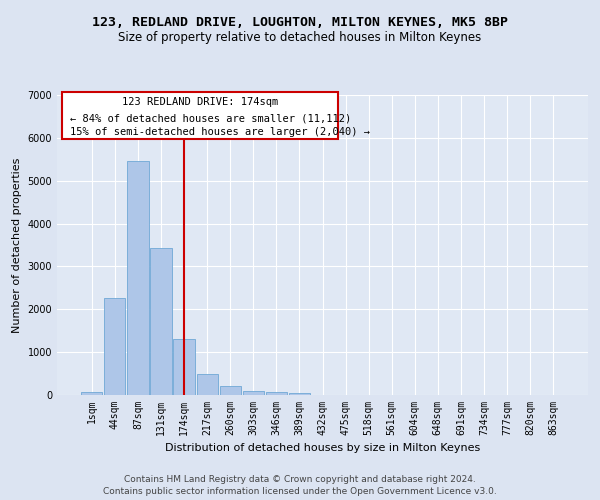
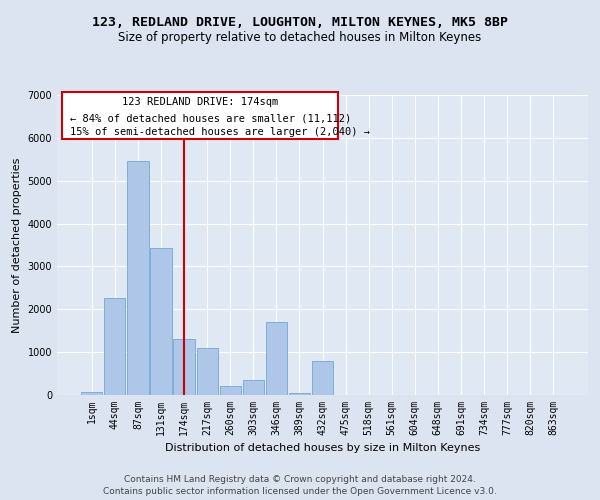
217sqm: 480 -> 1100
303sqm: 100 -> 350
346sqm: 70 -> 1700
432sqm: 0 -> 800
